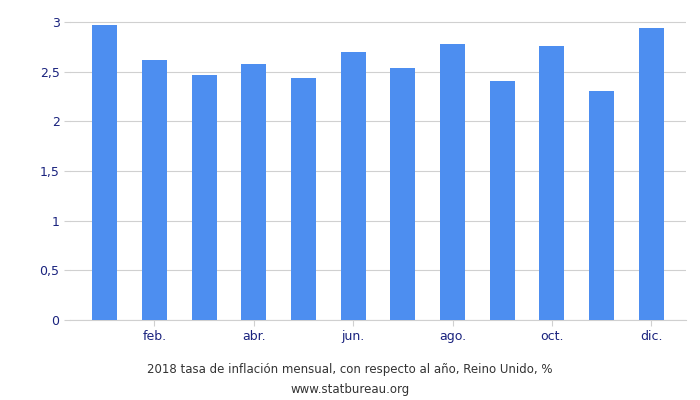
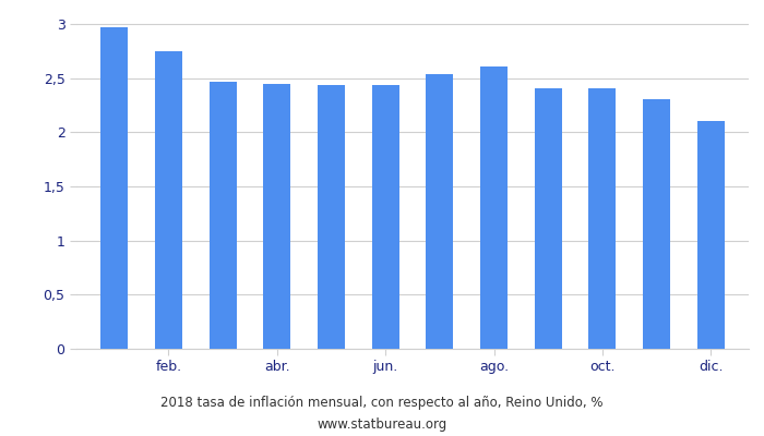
feb.: 2,62 -> 2,75
abr.: 2,58 -> 2,45
jun.: 2,70 -> 2,44
ago.: 2,78 -> 2,61
oct.: 2,76 -> 2,41
dic.: 2,94 -> 2,10
